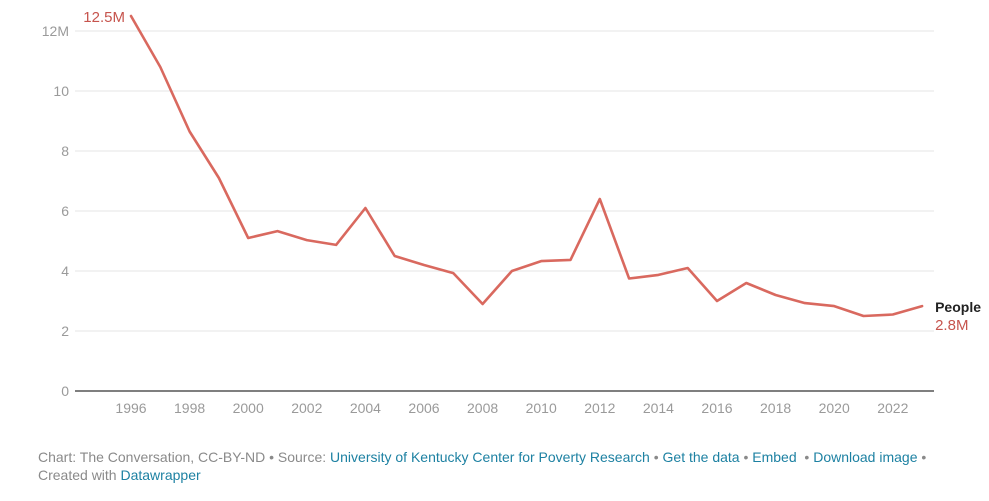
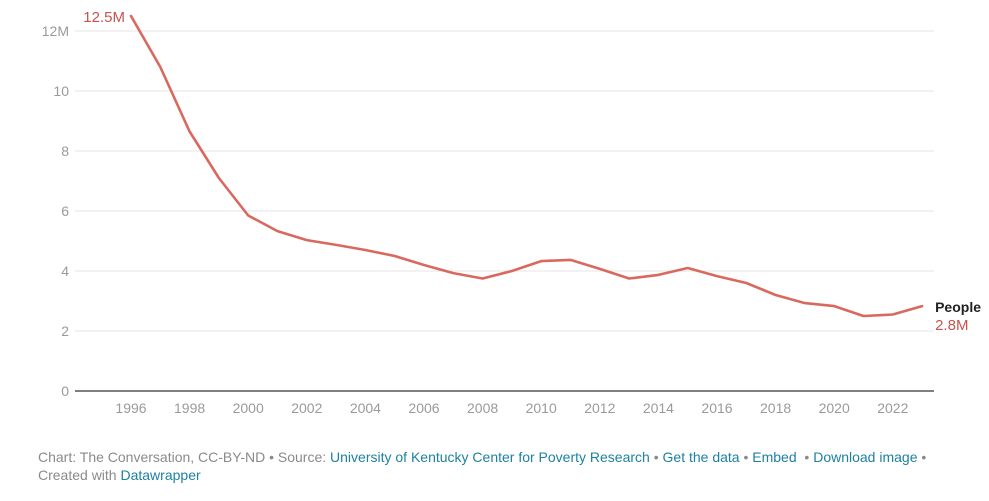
2000: 5.1M -> 5.8M
2004: 6.1M -> 4.7M
2008: 2.9M -> 3.8M
2012: 6.4M -> 4.1M
2016: 3.0M -> 3.8M
